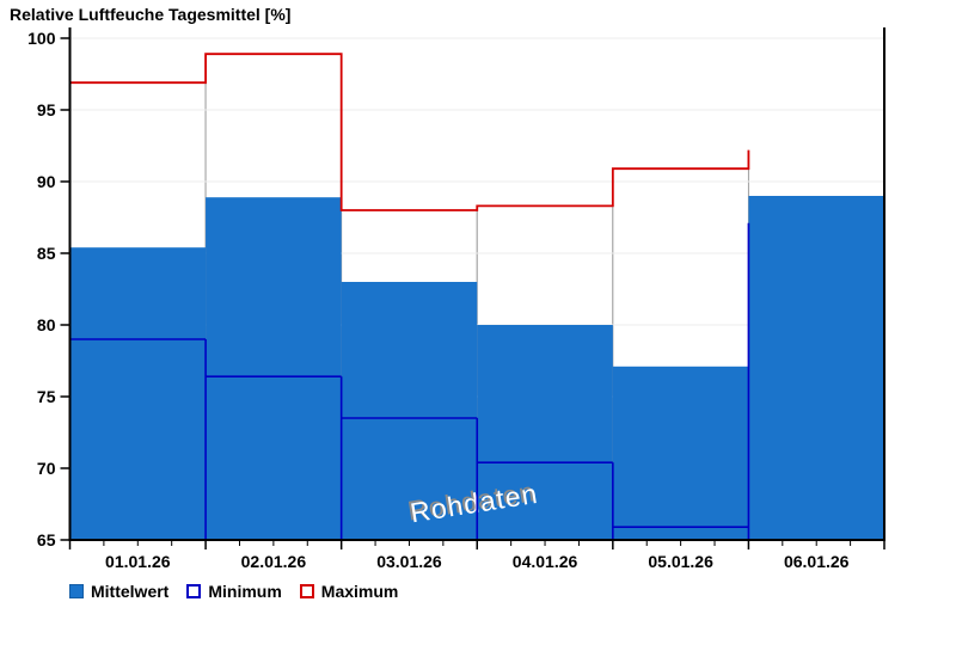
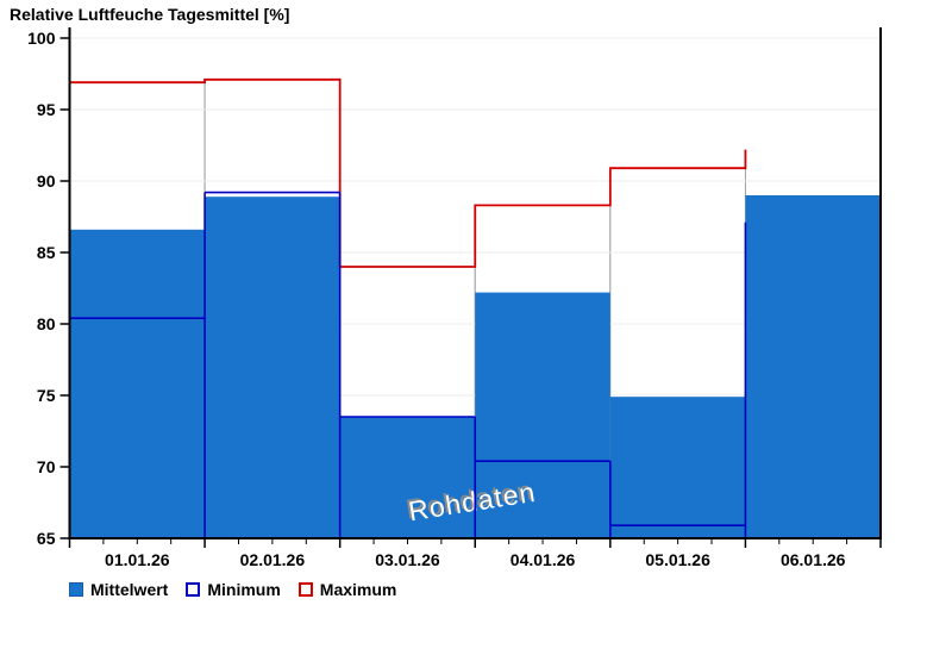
Mittelwert/01.01.26: 85.4 -> 86.6
Minimum/01.01.26: 79.0 -> 80.4
Minimum/02.01.26: 76.4 -> 89.2
Maximum/02.01.26: 98.9 -> 97.1
Mittelwert/03.01.26: 83.0 -> 73.5
Maximum/03.01.26: 88.0 -> 84.0
Mittelwert/04.01.26: 80.0 -> 82.2
Mittelwert/05.01.26: 77.1 -> 74.9
